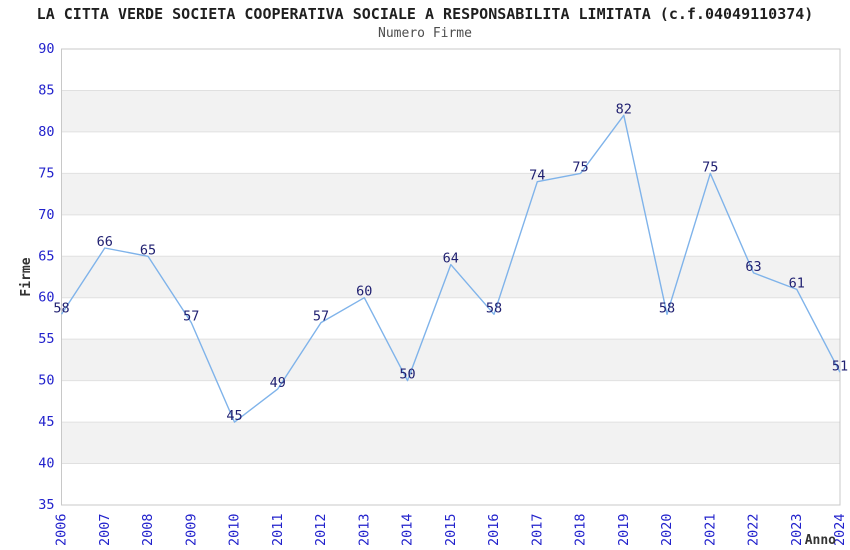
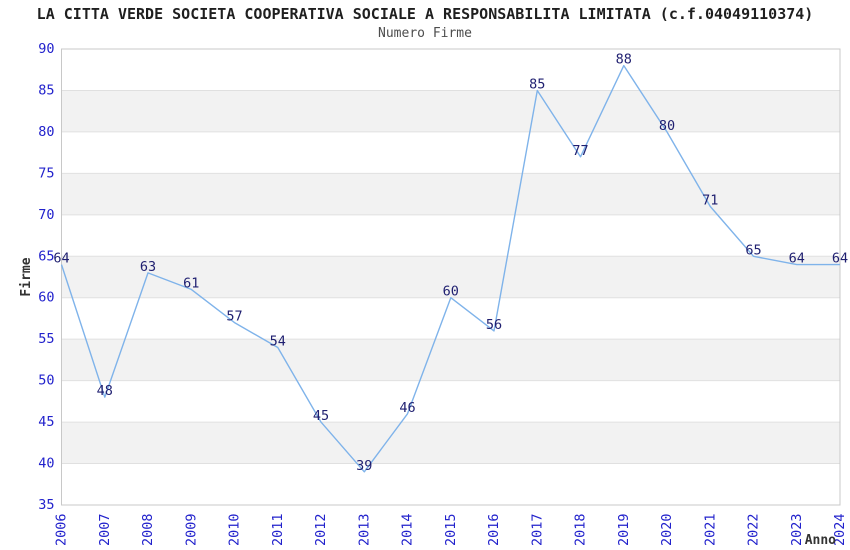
2006: 58 -> 64
2007: 66 -> 48
2008: 65 -> 63
2009: 57 -> 61
2010: 45 -> 57
2011: 49 -> 54
2012: 57 -> 45
2013: 60 -> 39
2014: 50 -> 46
2015: 64 -> 60
2016: 58 -> 56
2017: 74 -> 85
2018: 75 -> 77
2019: 82 -> 88
2020: 58 -> 80
2021: 75 -> 71
2022: 63 -> 65
2023: 61 -> 64
2024: 51 -> 64
